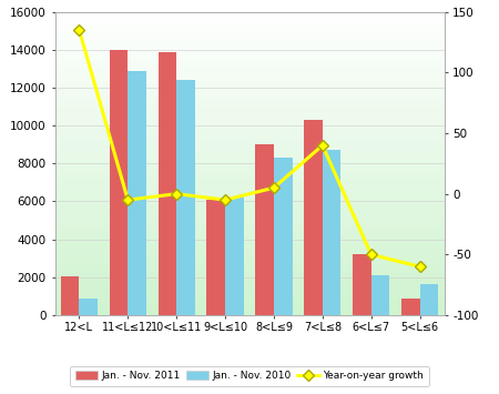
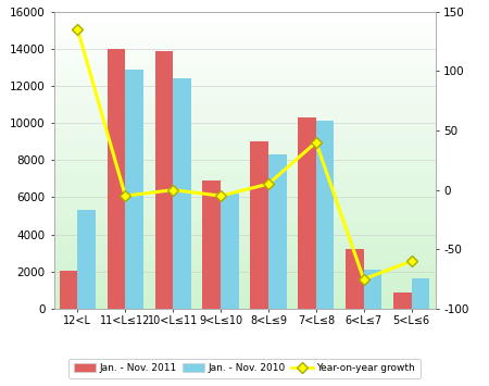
Jan. - Nov. 2010/12<L: 800 -> 5300
Jan. - Nov. 2011/9<L≤10: 6100 -> 6900
Jan. - Nov. 2010/7<L≤8: 8700 -> 10100
Year-on-year growth/6<L≤7: -50 -> -75
